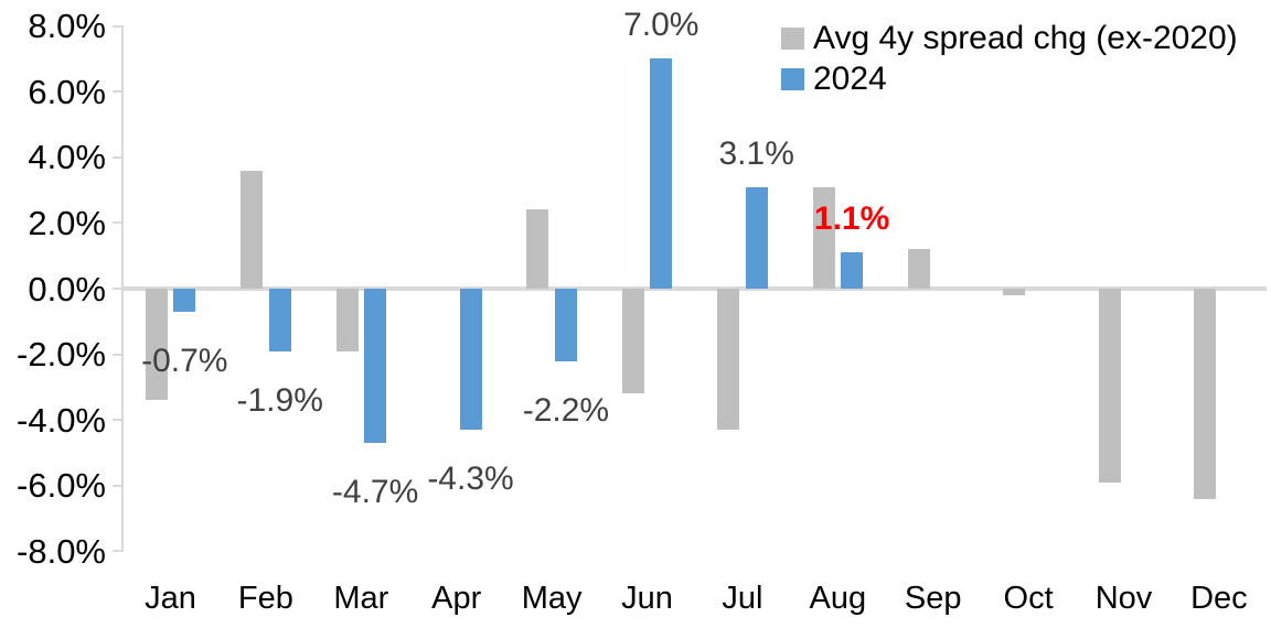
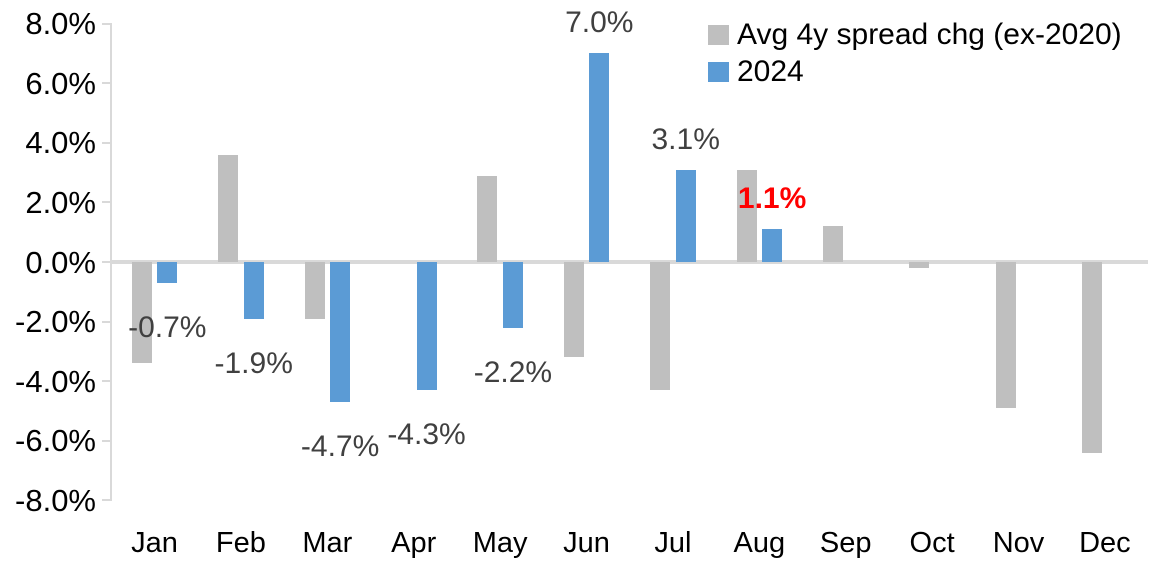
Avg 4y spread chg (ex-2020)/May: 2.4% -> 2.9%
Avg 4y spread chg (ex-2020)/Nov: -5.9% -> -4.9%
